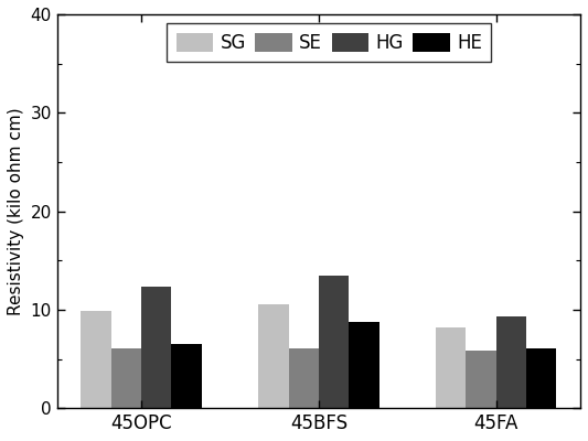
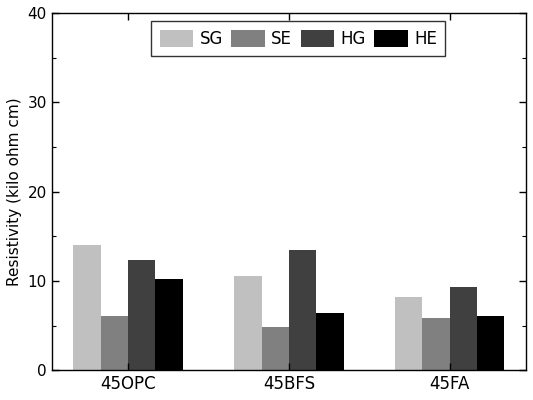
SG/45OPC: 9.9 -> 14.0
HE/45OPC: 6.5 -> 10.2
SE/45BFS: 6.1 -> 4.8
HE/45BFS: 8.7 -> 6.4
